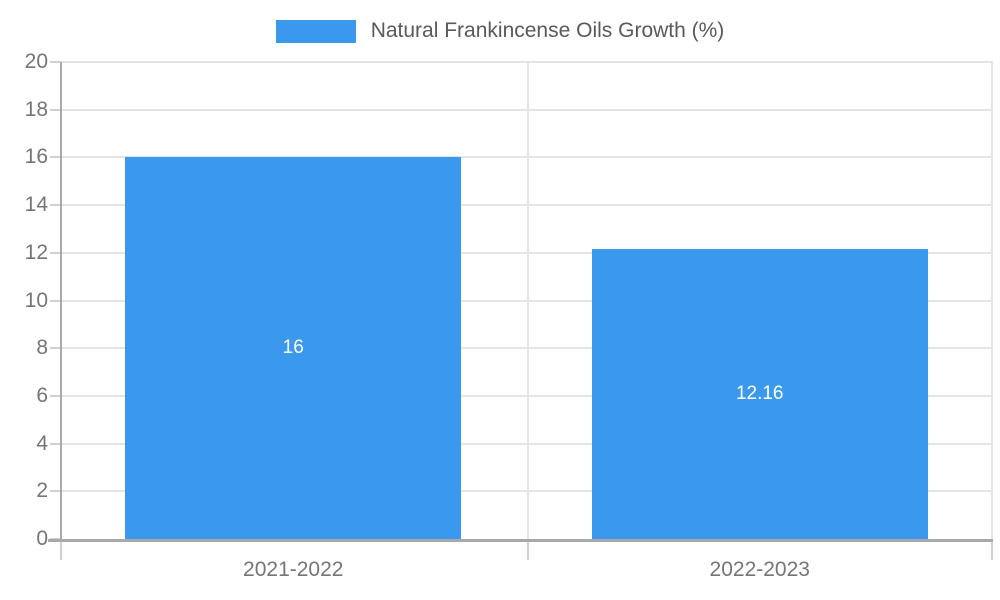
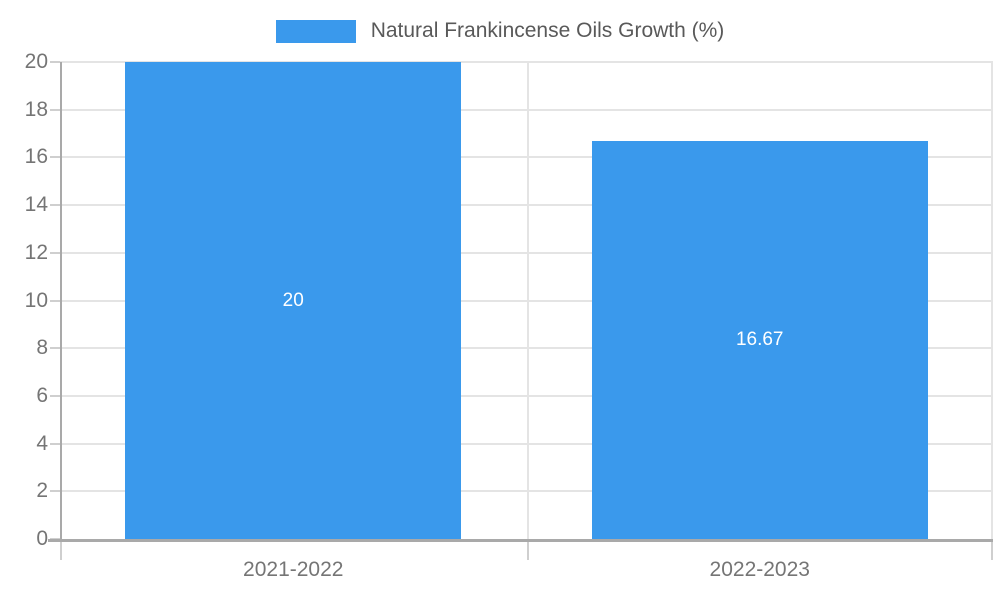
2021-2022: 16 -> 20
2022-2023: 12.16 -> 16.67
